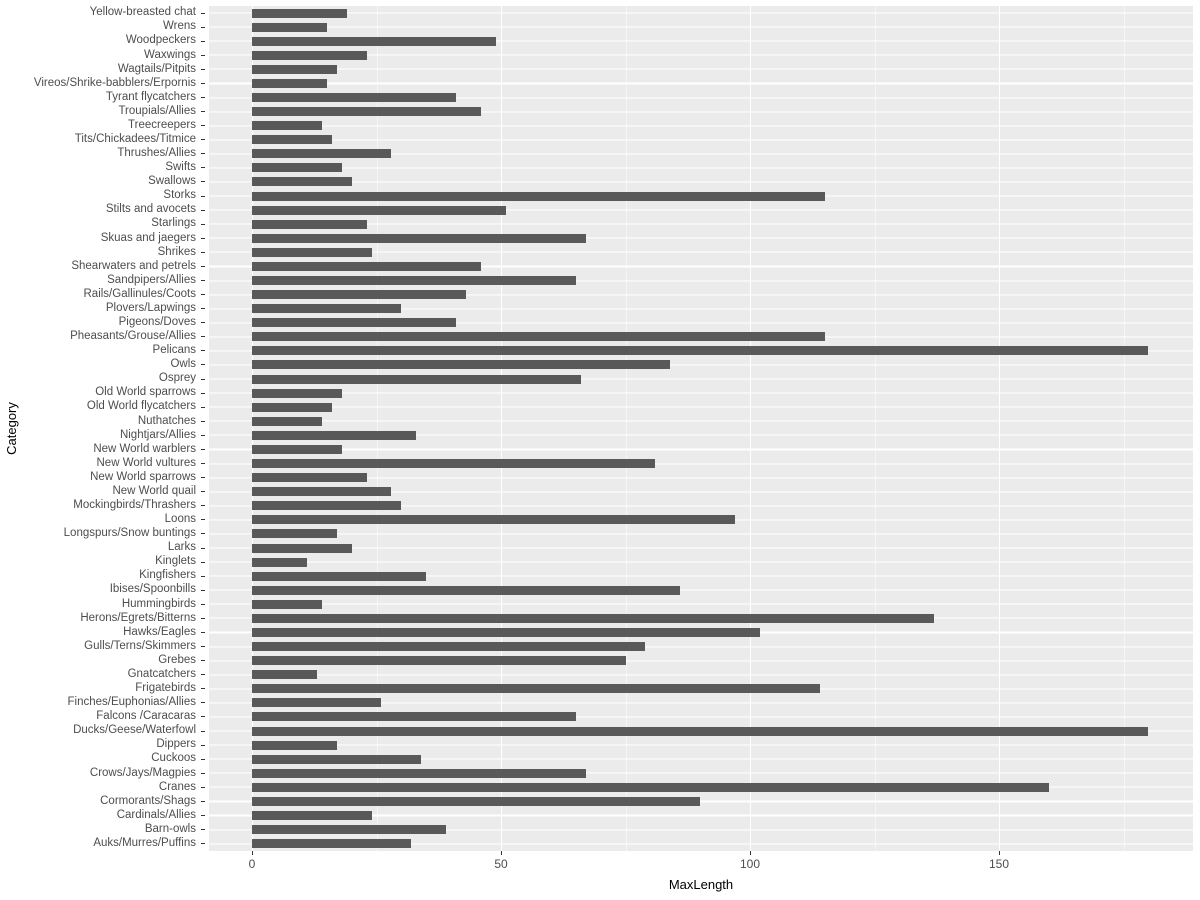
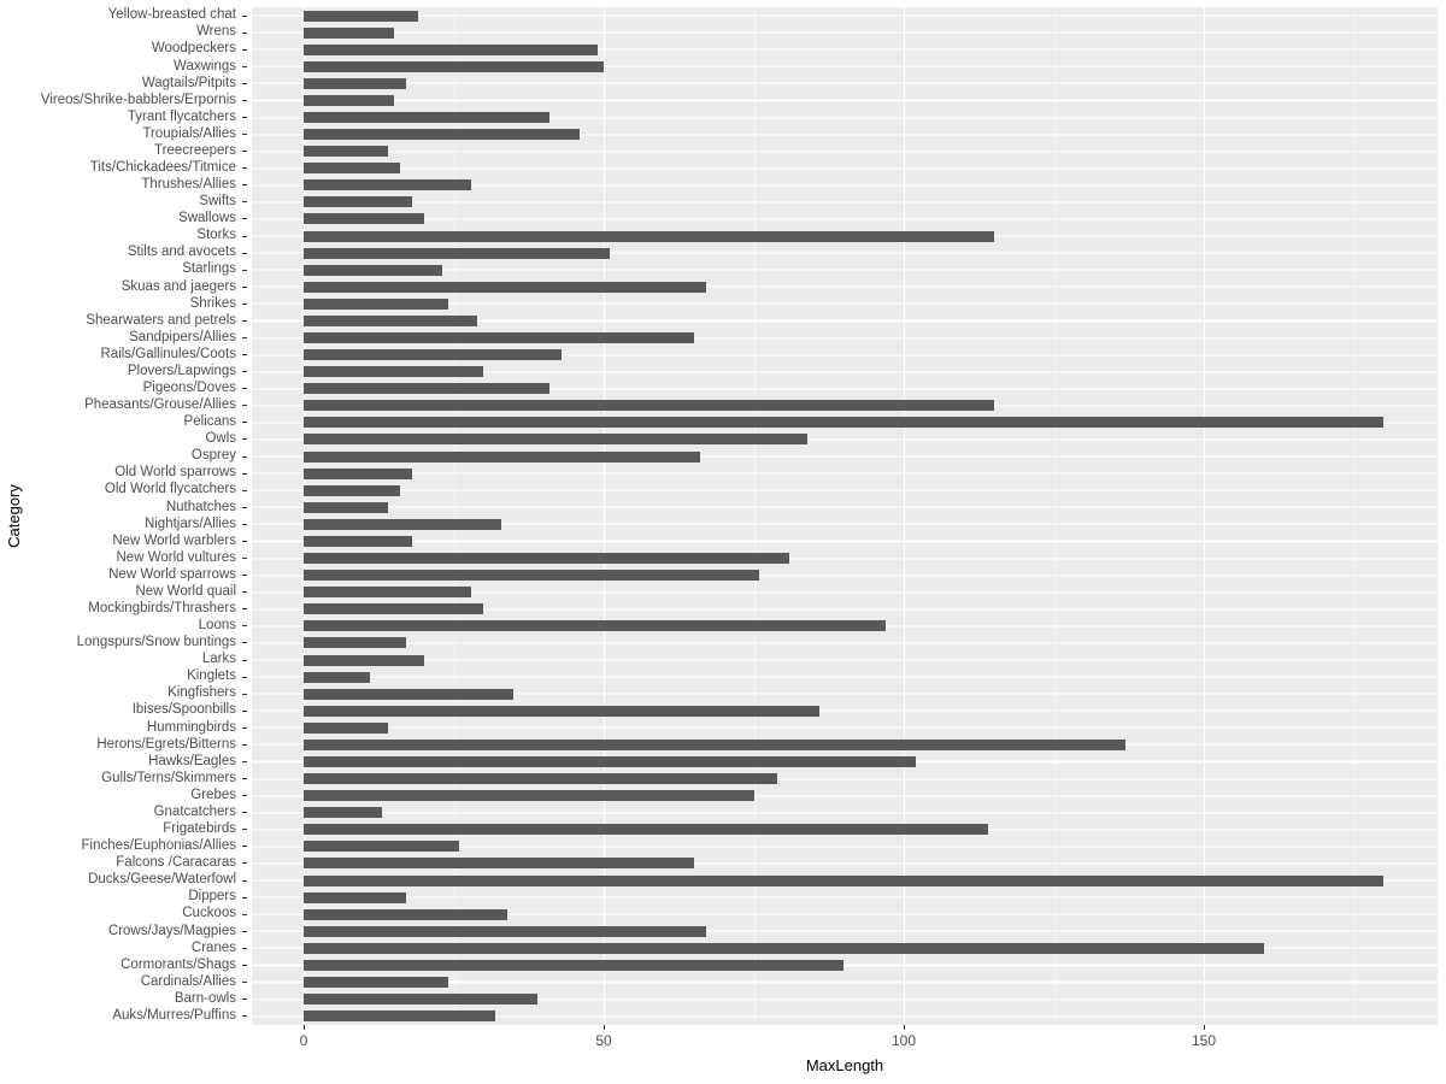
Waxwings: 23 -> 50
Shearwaters and petrels: 46 -> 29
New World sparrows: 23 -> 76
